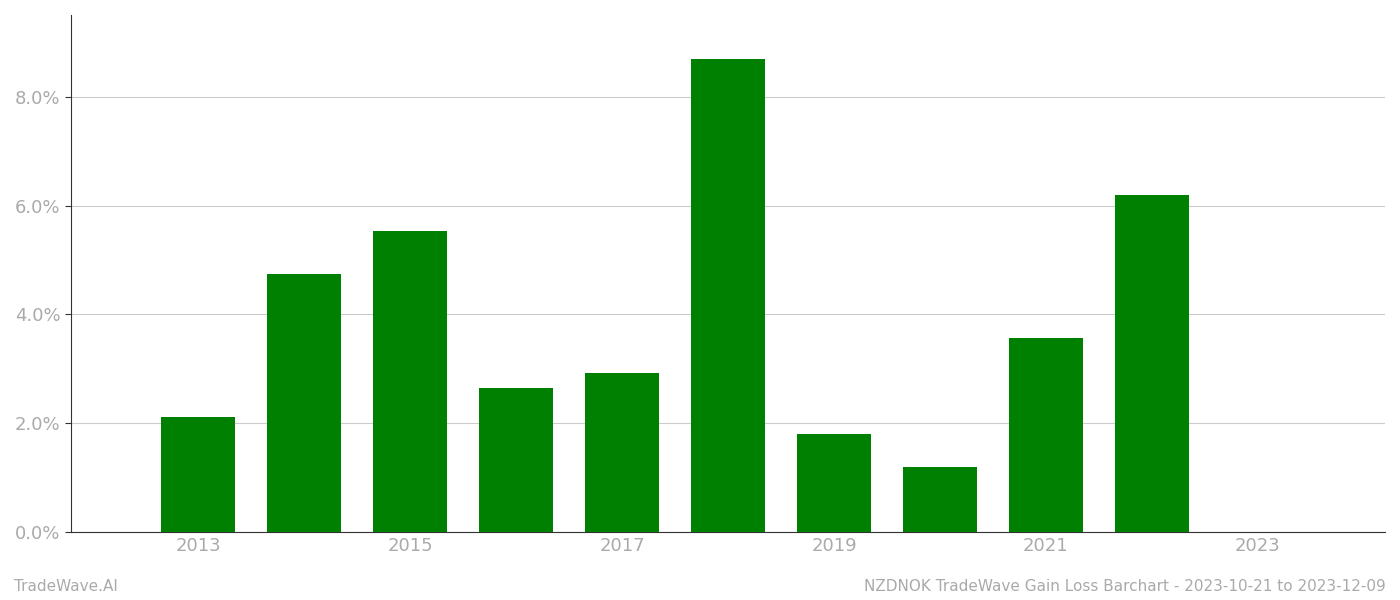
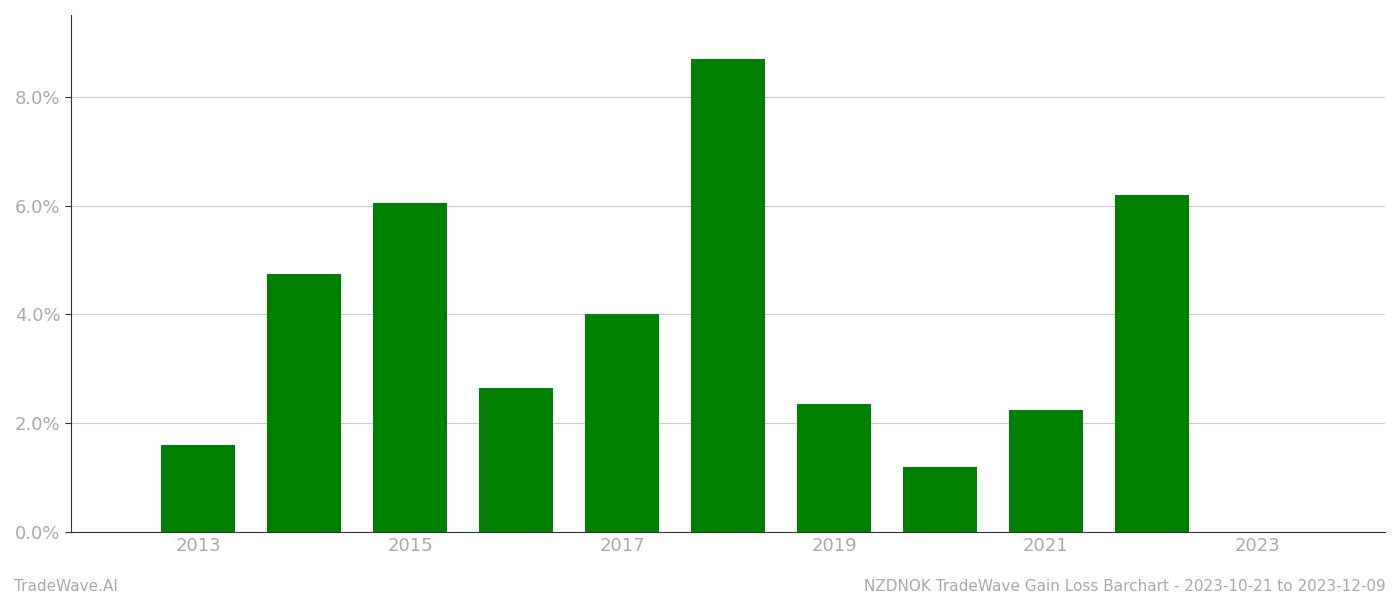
2013: 2.12% -> 1.60%
2015: 5.54% -> 6.05%
2017: 2.92% -> 4.00%
2019: 1.80% -> 2.35%
2021: 3.56% -> 2.25%
